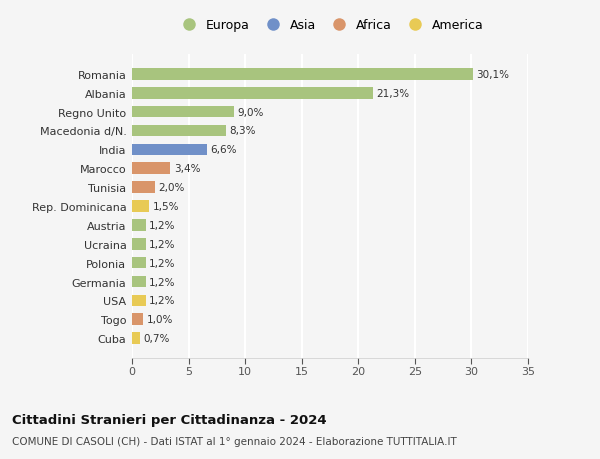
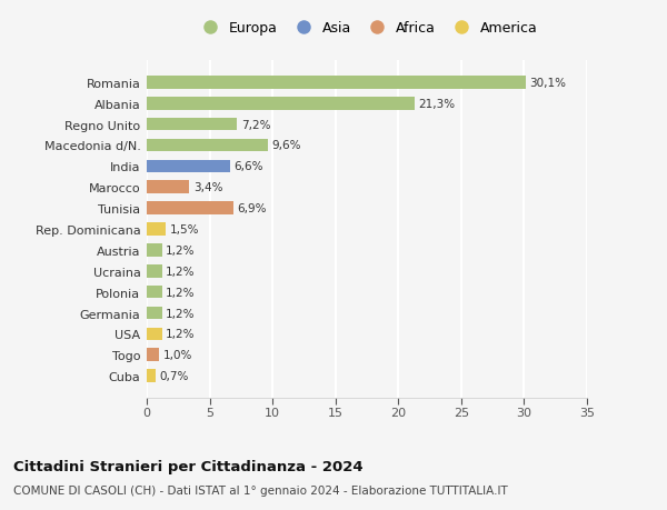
Regno Unito: 9,0% -> 7,2%
Macedonia d/N.: 8,3% -> 9,6%
Tunisia: 2,0% -> 6,9%
